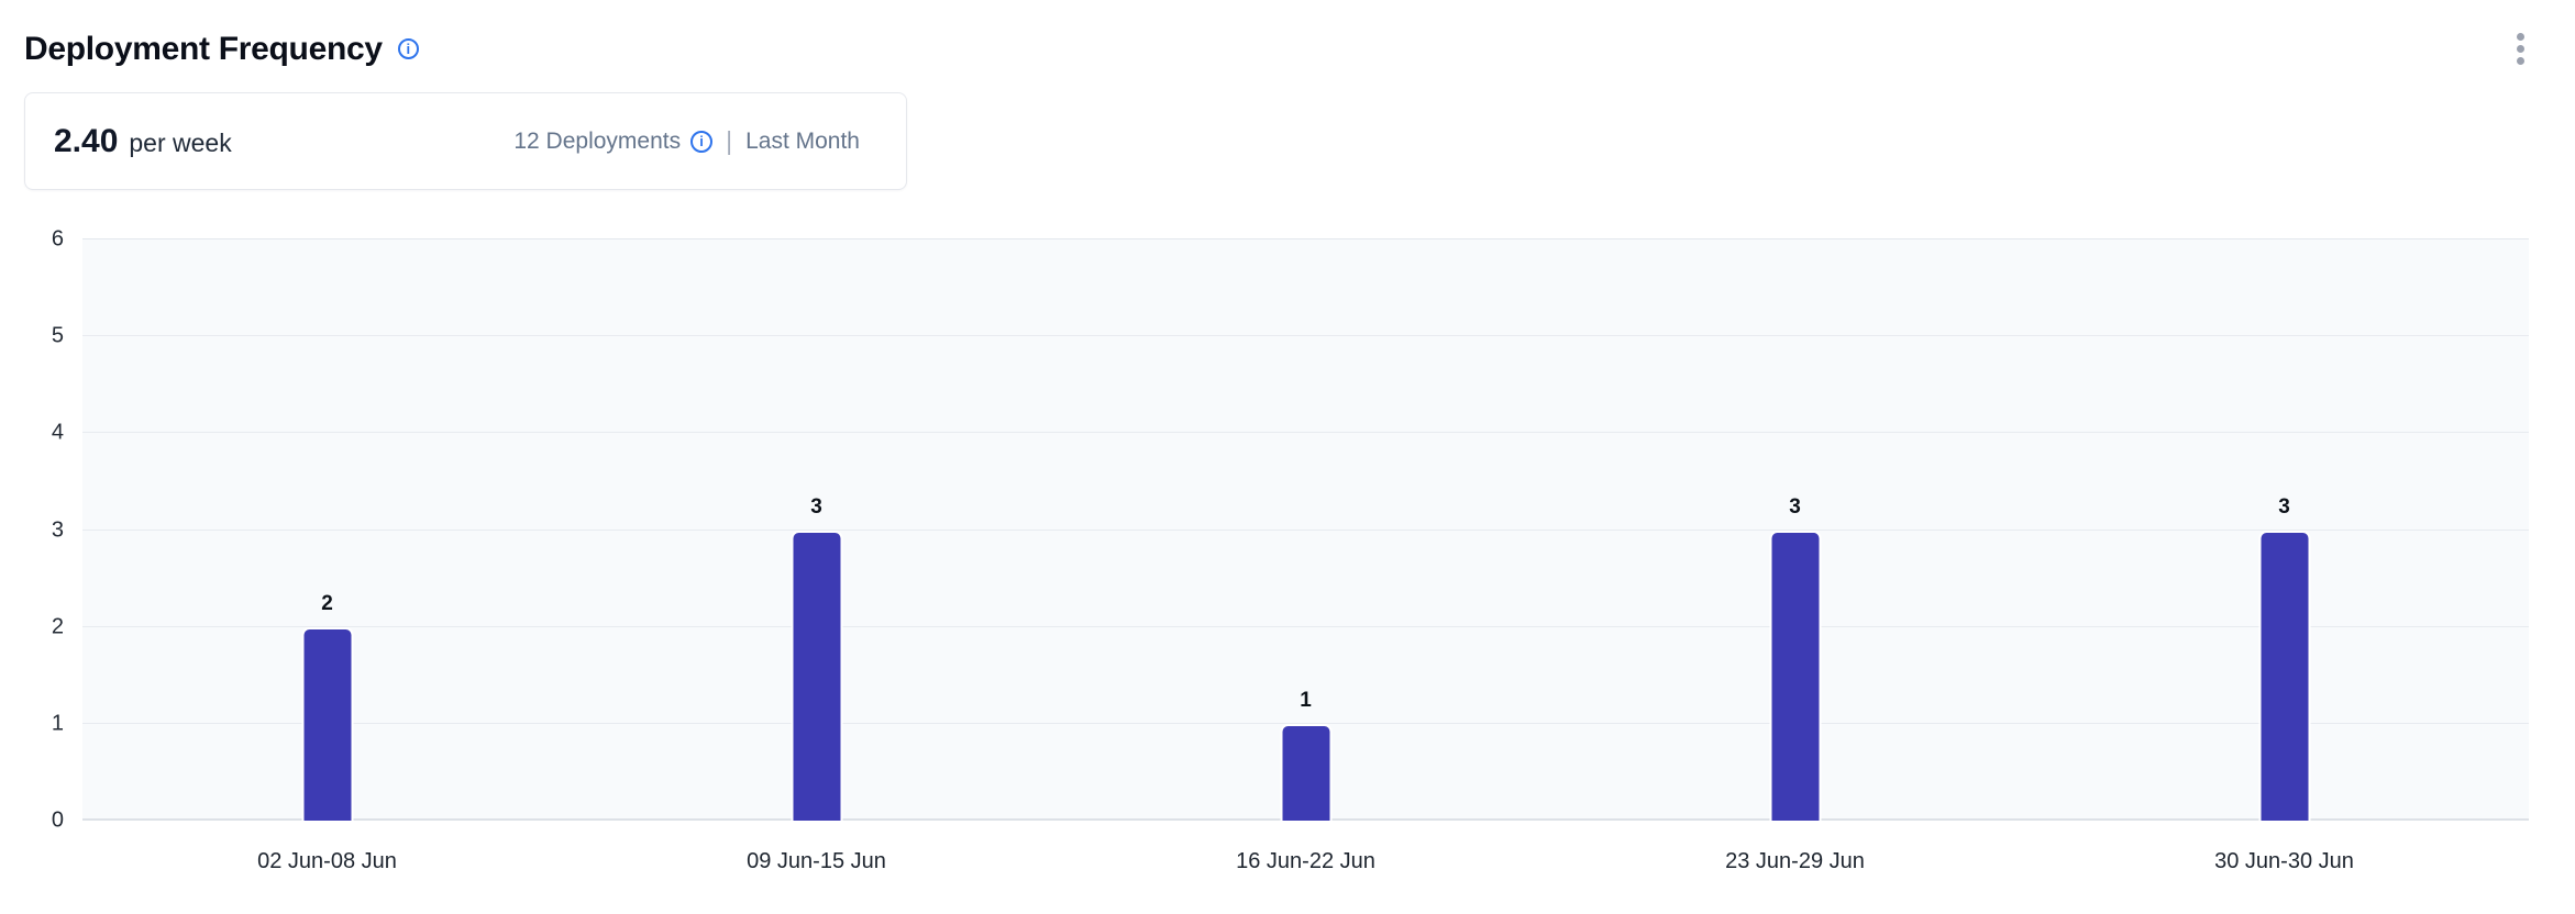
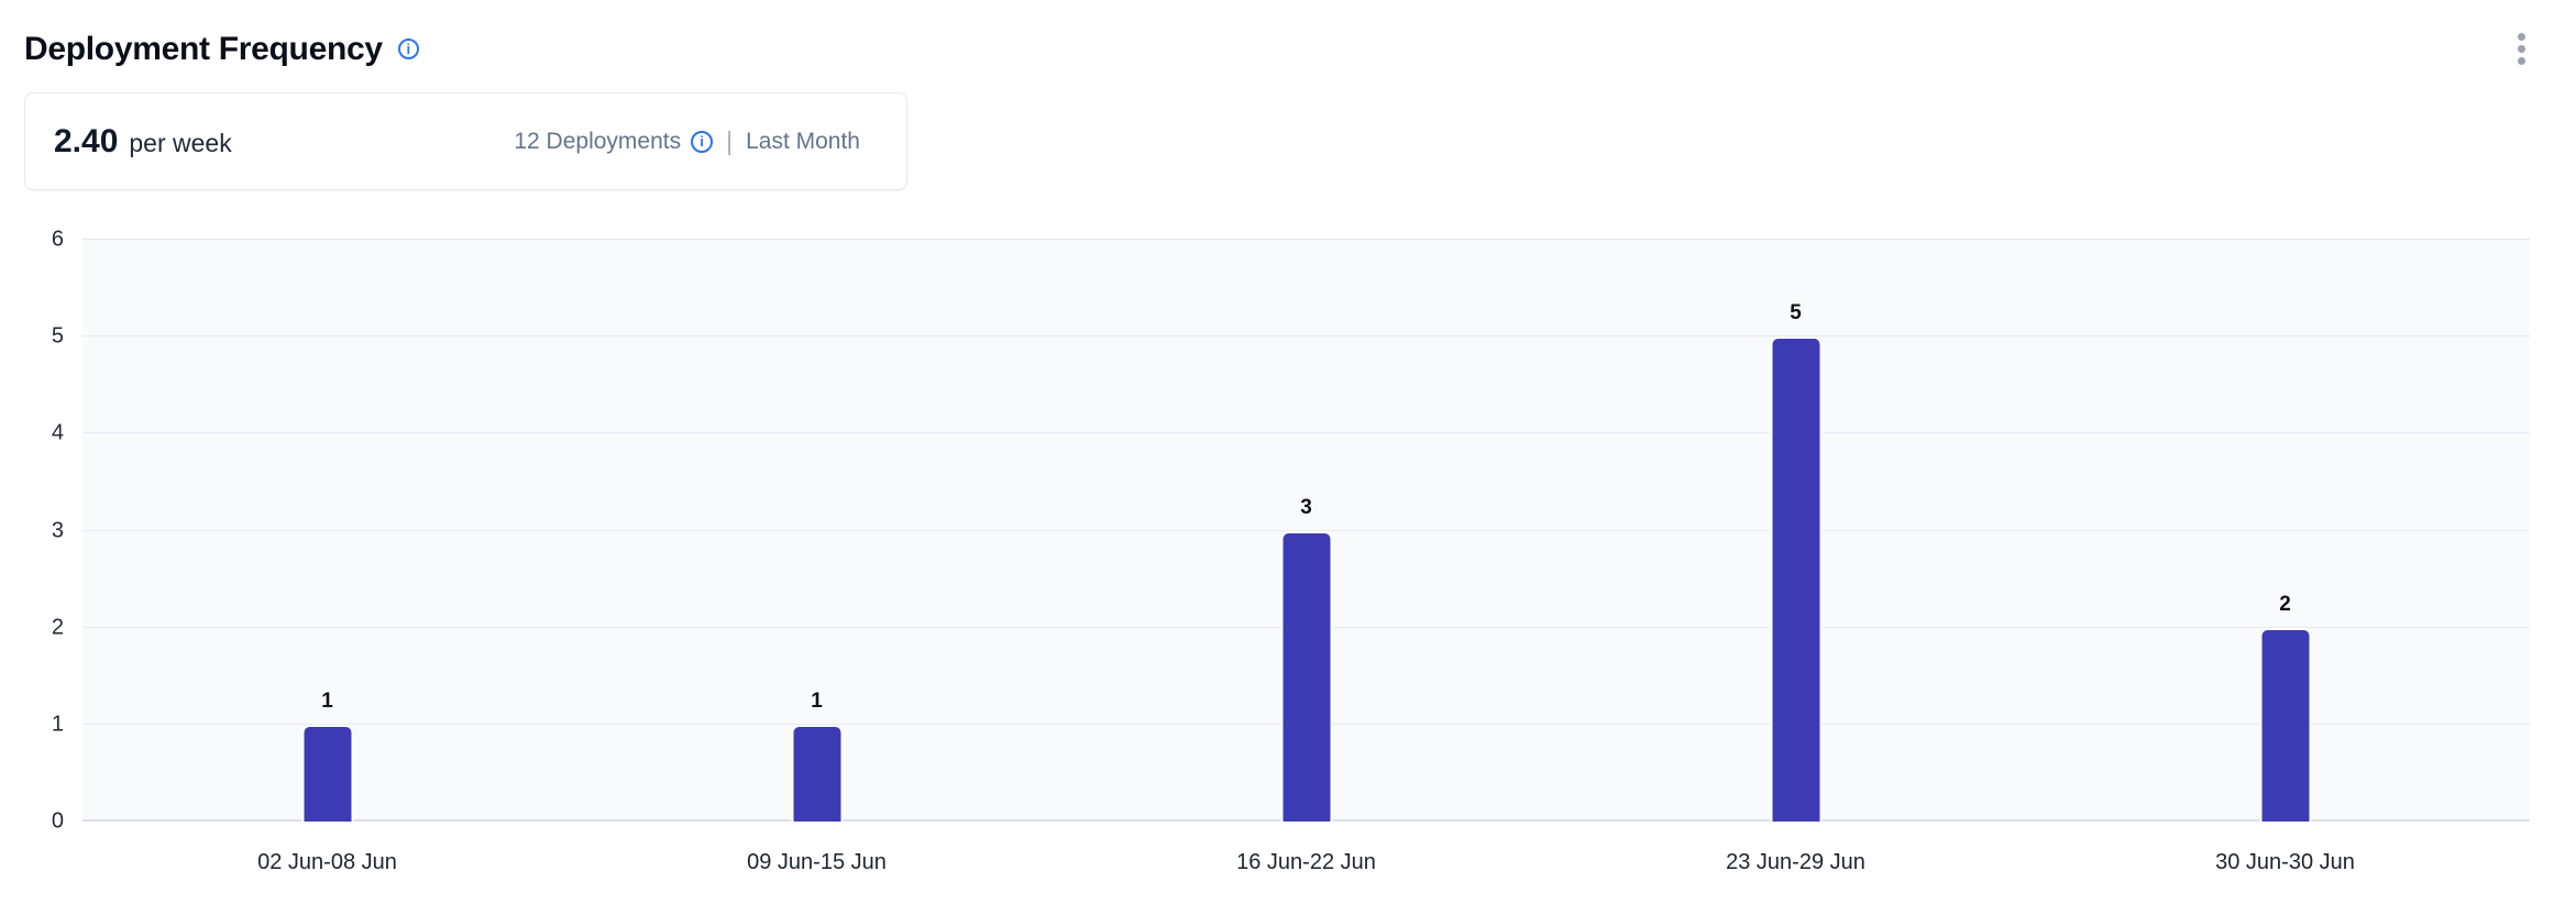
02 Jun-08 Jun: 2 -> 1
09 Jun-15 Jun: 3 -> 1
16 Jun-22 Jun: 1 -> 3
23 Jun-29 Jun: 3 -> 5
30 Jun-30 Jun: 3 -> 2
